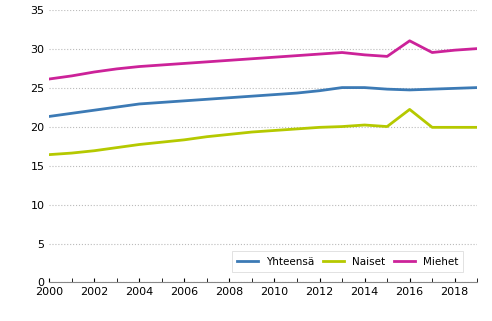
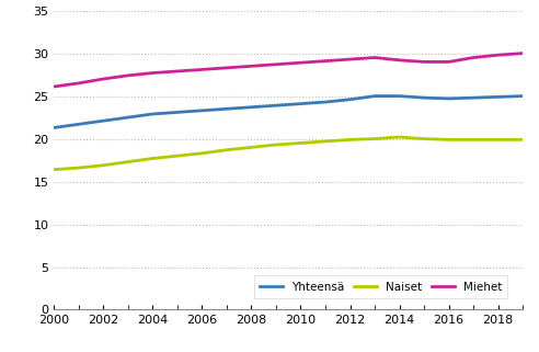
Naiset/2016: 22.2 -> 19.9
Miehet/2016: 31.0 -> 29.0
